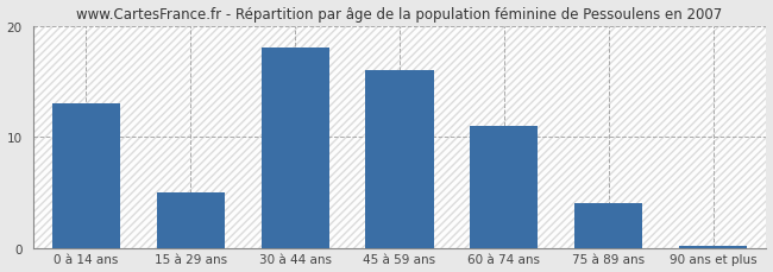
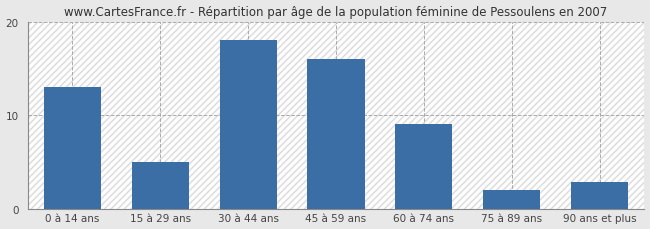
60 à 74 ans: 11.0 -> 9.0
75 à 89 ans: 4.0 -> 2.0
90 ans et plus: 0.2 -> 2.8
